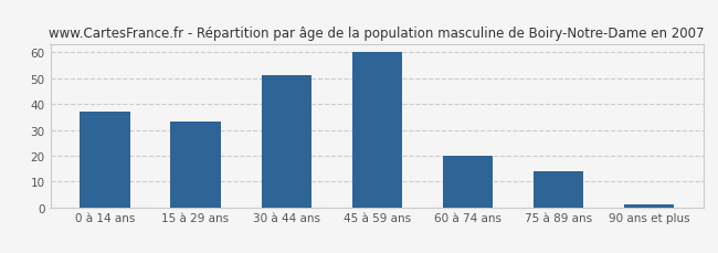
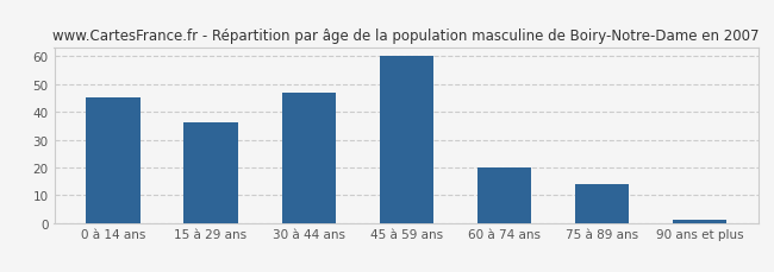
0 à 14 ans: 37 -> 45
15 à 29 ans: 33 -> 36
30 à 44 ans: 51 -> 47
